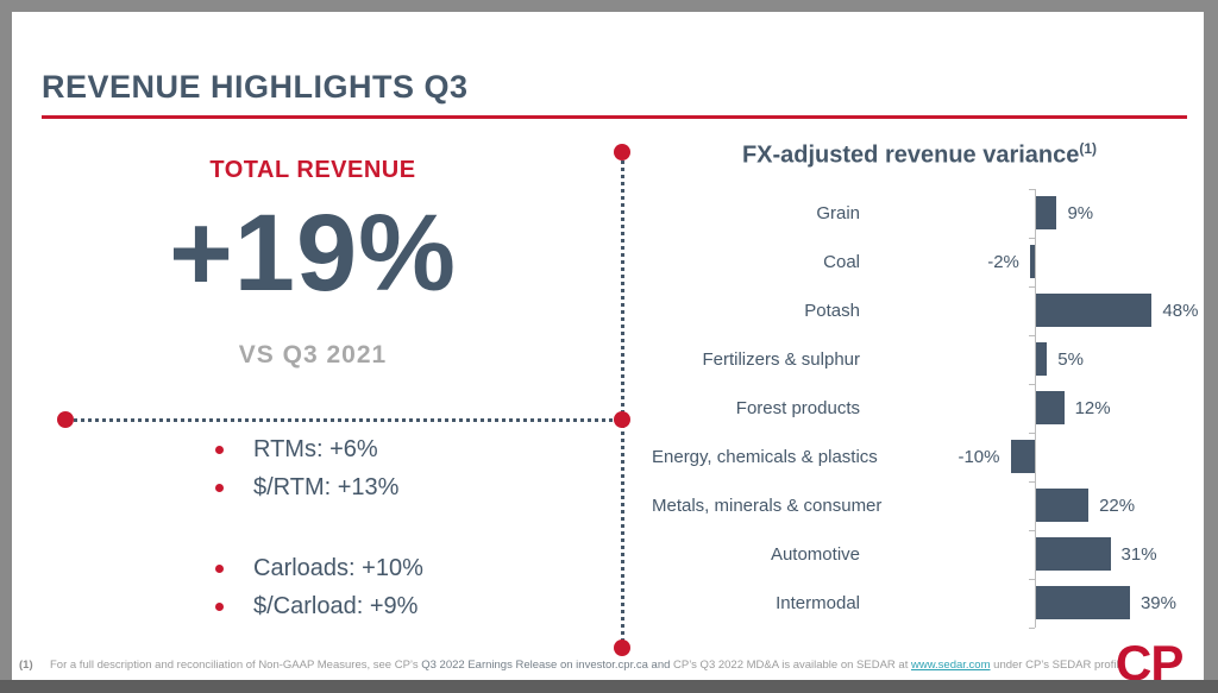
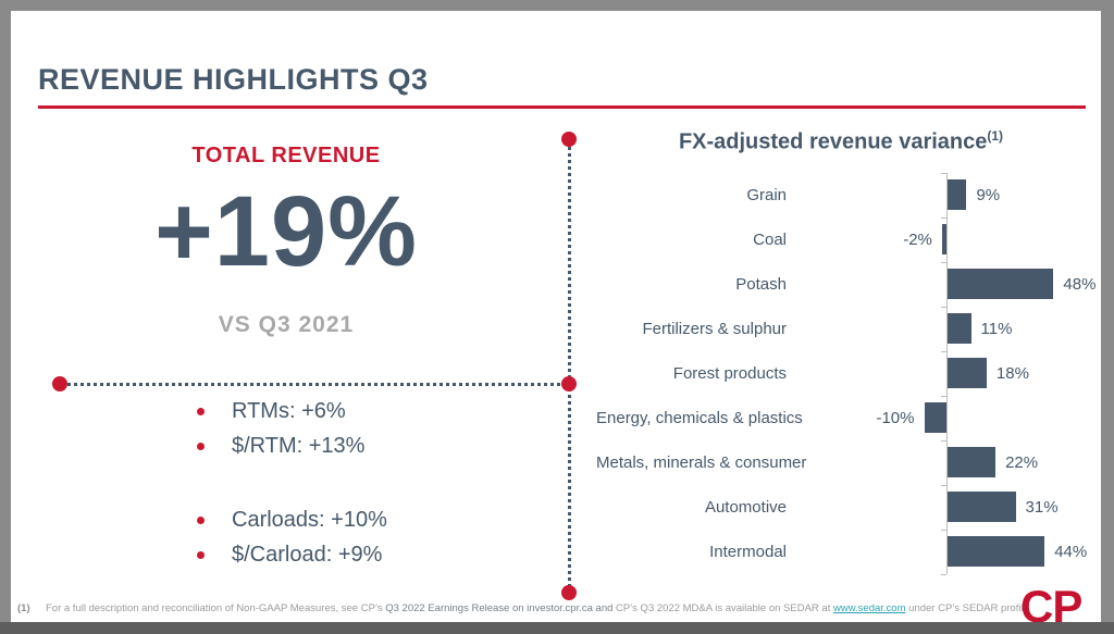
Fertilizers & sulphur: 5% -> 11%
Forest products: 12% -> 18%
Intermodal: 39% -> 44%
